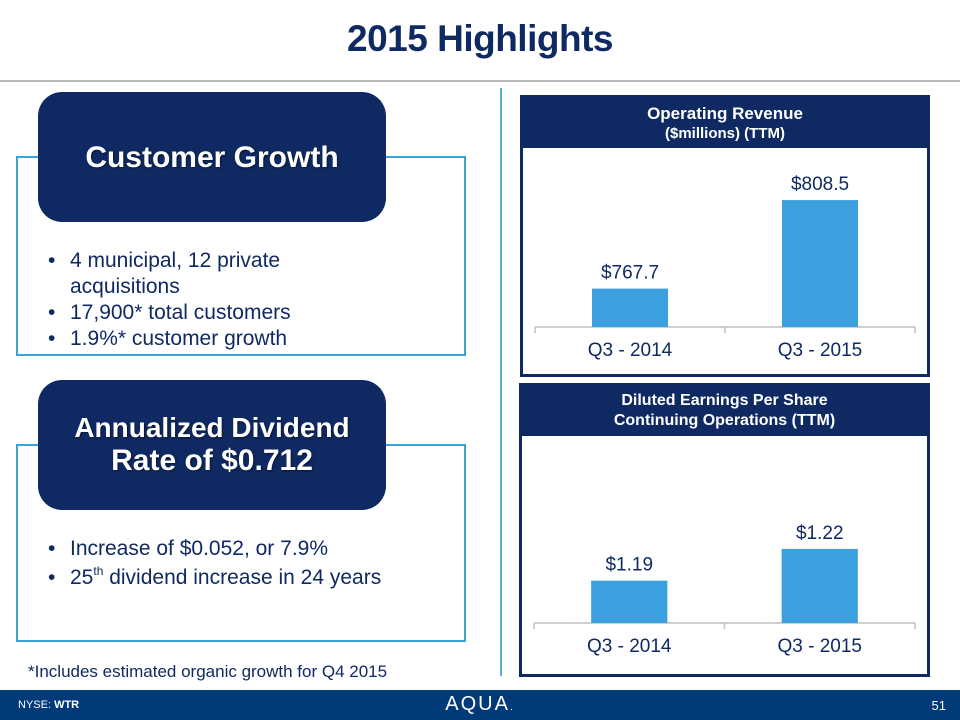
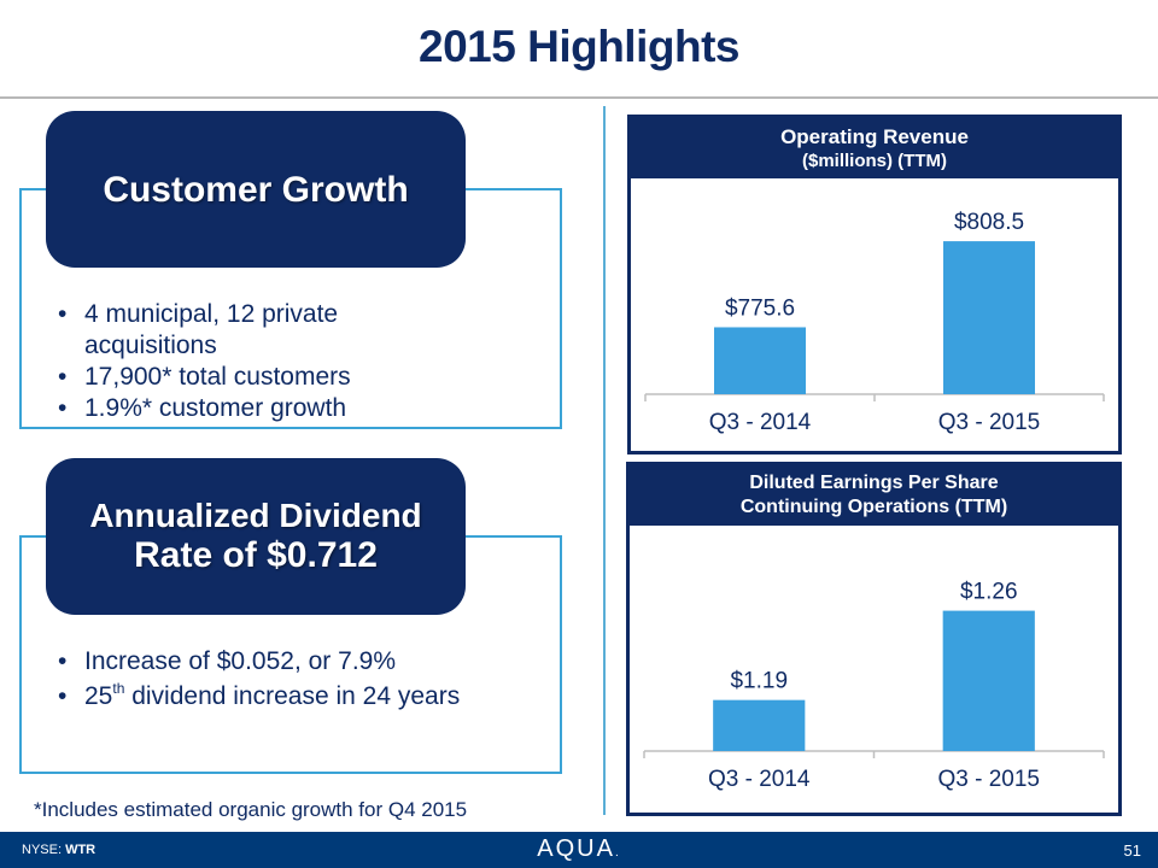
Operating Revenue/Q3 - 2014: $767.7 -> $775.6
Diluted Earnings Per Share/Q3 - 2015: $1.22 -> $1.26
